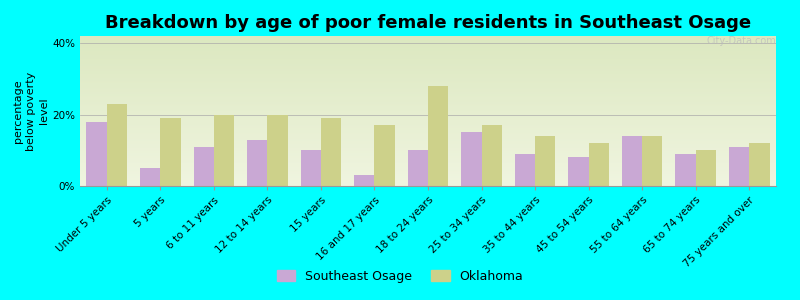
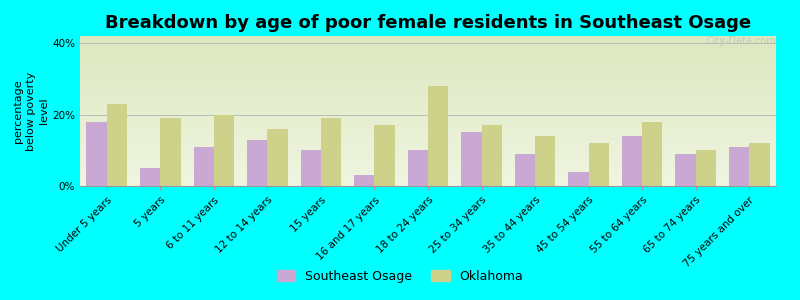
Oklahoma/12 to 14 years: 20% -> 16%
Southeast Osage/45 to 54 years: 8% -> 4%
Oklahoma/55 to 64 years: 14% -> 18%
